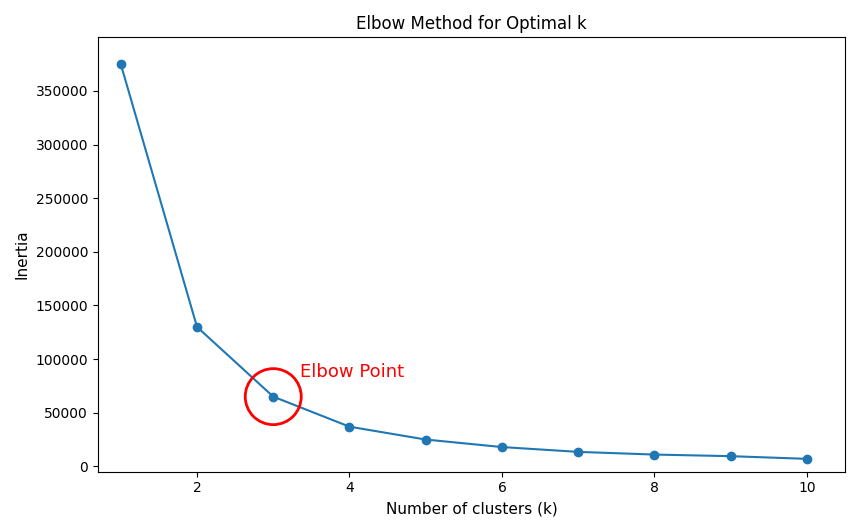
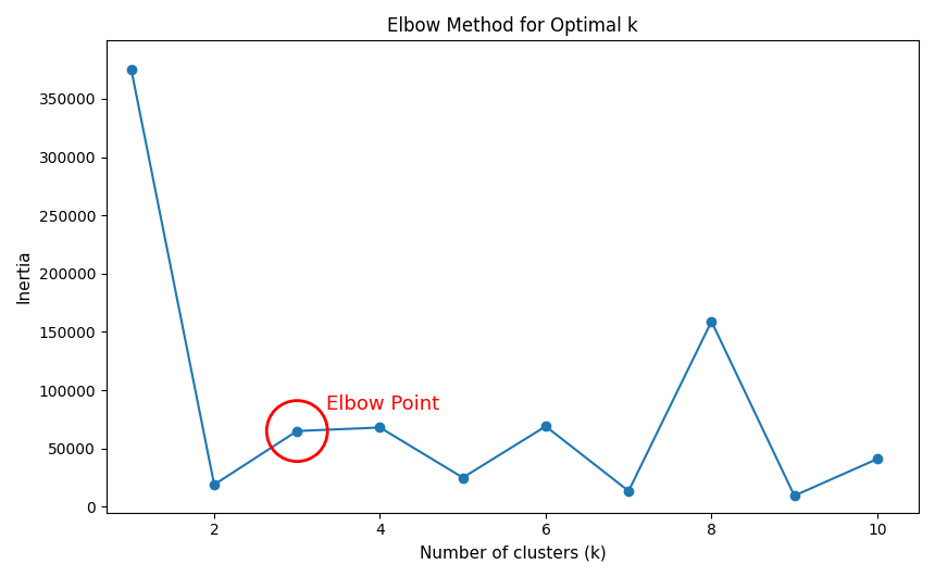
2: 130000 -> 19000
4: 37000 -> 68000
6: 18000 -> 69000
8: 11000 -> 159000
10: 7000 -> 41000
